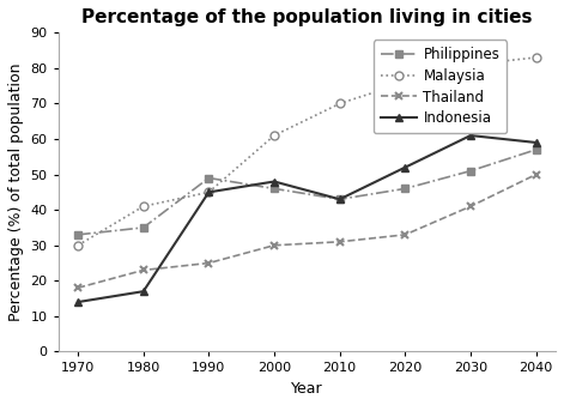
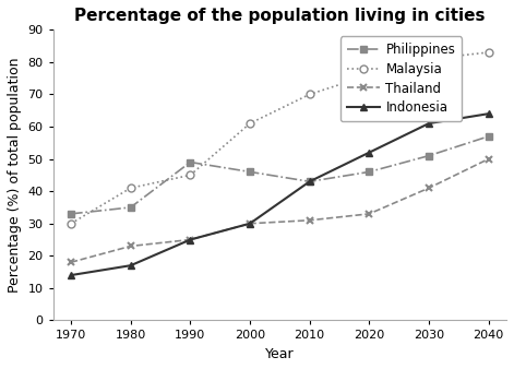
Indonesia/1990: 45 -> 25
Indonesia/2000: 48 -> 30
Indonesia/2040: 59 -> 64
